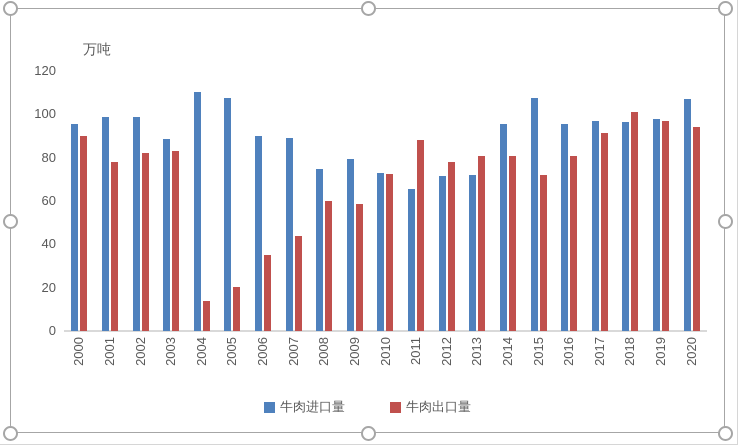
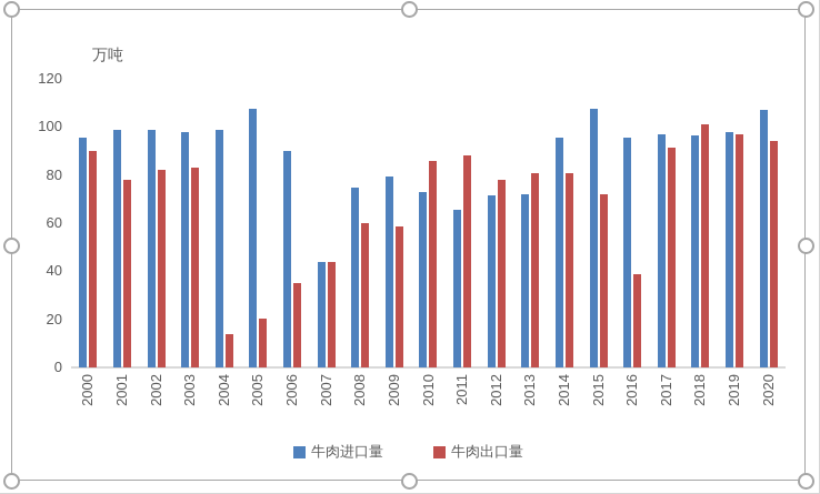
牛肉进口量/2003: 88 -> 98
牛肉进口量/2004: 110 -> 99
牛肉进口量/2007: 89 -> 44
牛肉出口量/2010: 72 -> 86
牛肉出口量/2016: 81 -> 39
